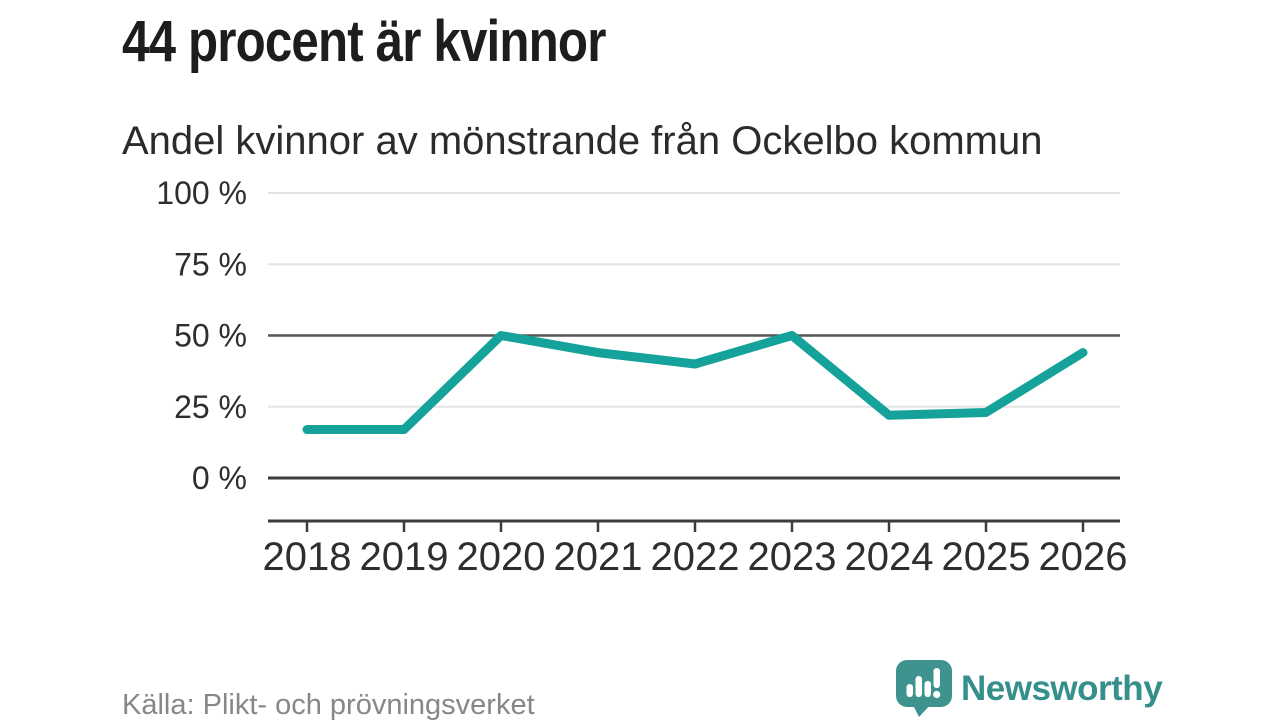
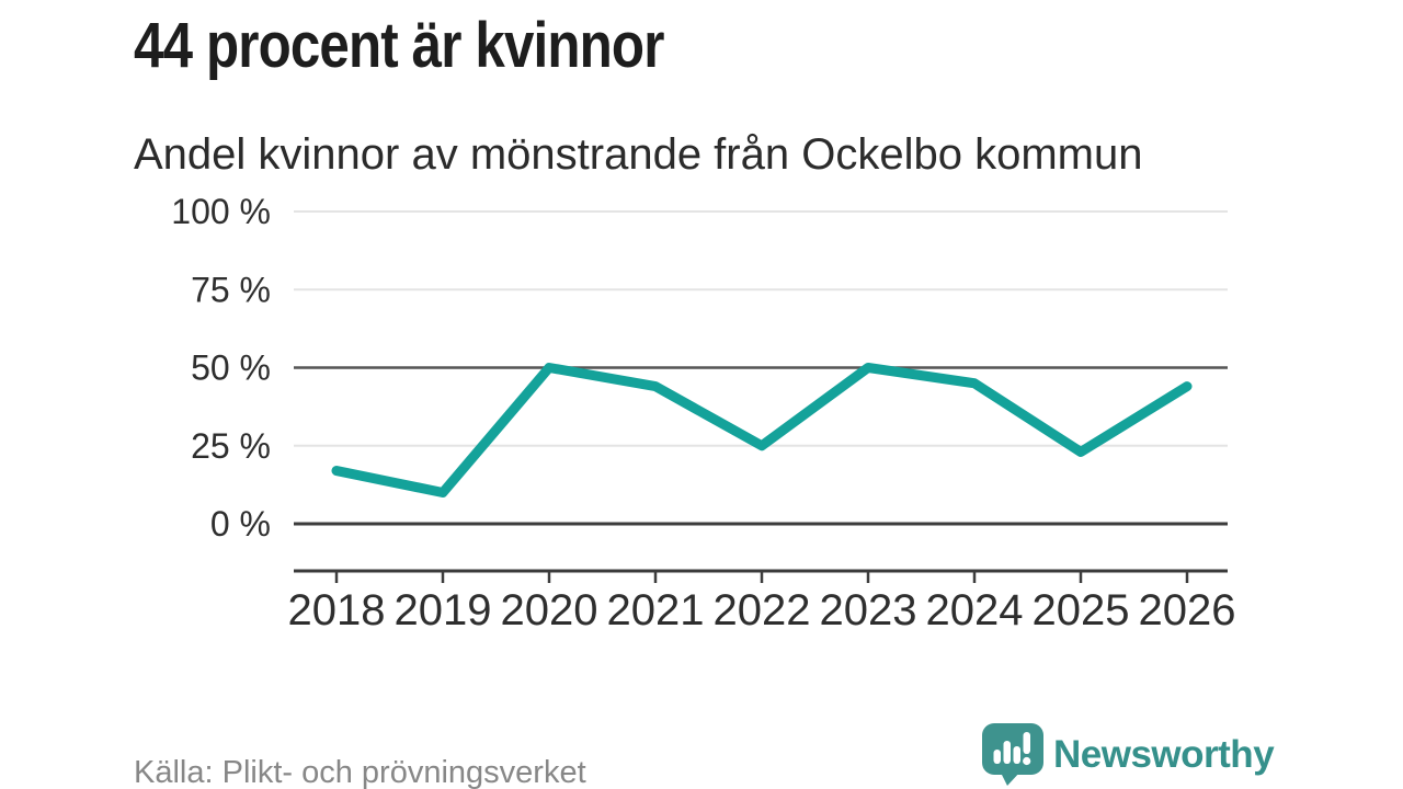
2019: 17% -> 10%
2022: 40% -> 25%
2024: 22% -> 45%
